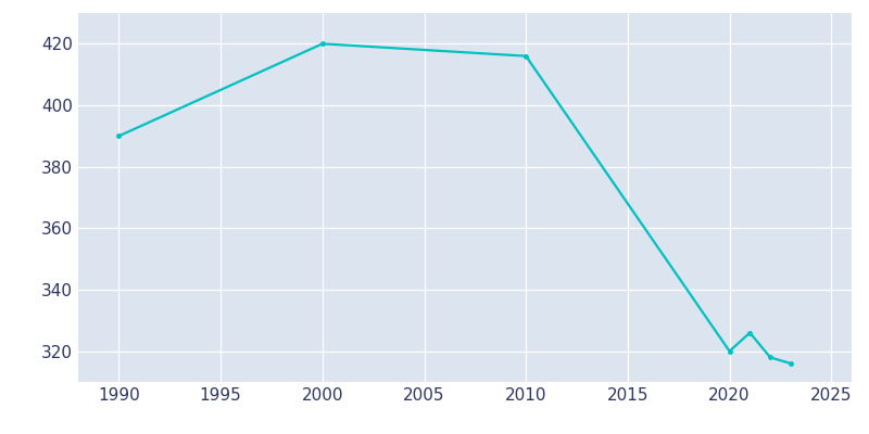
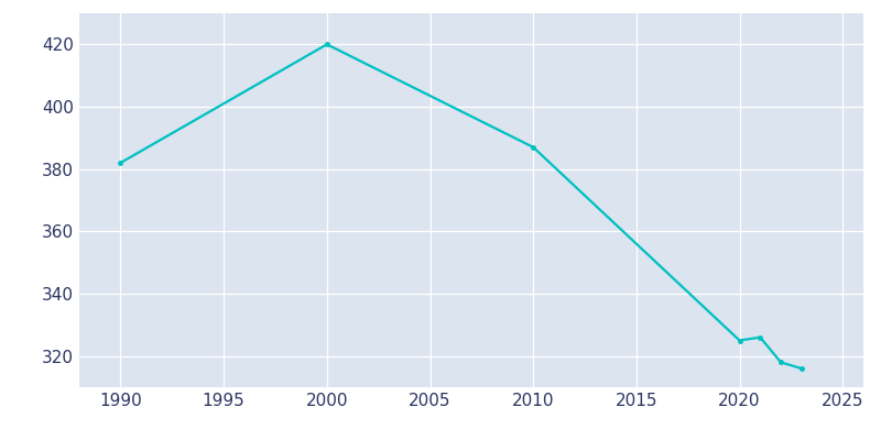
1990: 390 -> 382
2010: 416 -> 387
2020: 320 -> 325
